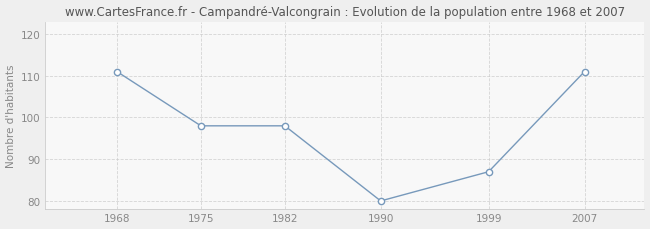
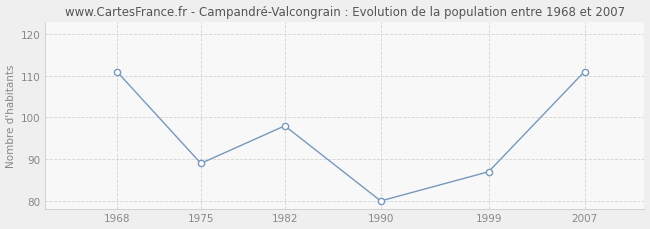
1975: 98 -> 89
